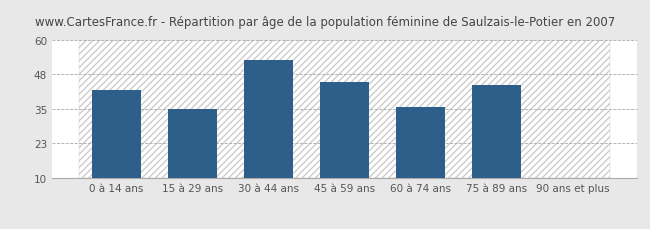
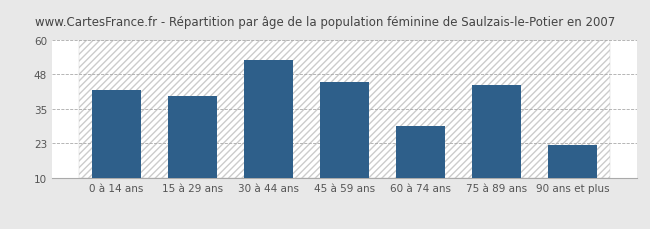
15 à 29 ans: 35 -> 40
60 à 74 ans: 36 -> 29
90 ans et plus: 10 -> 22
